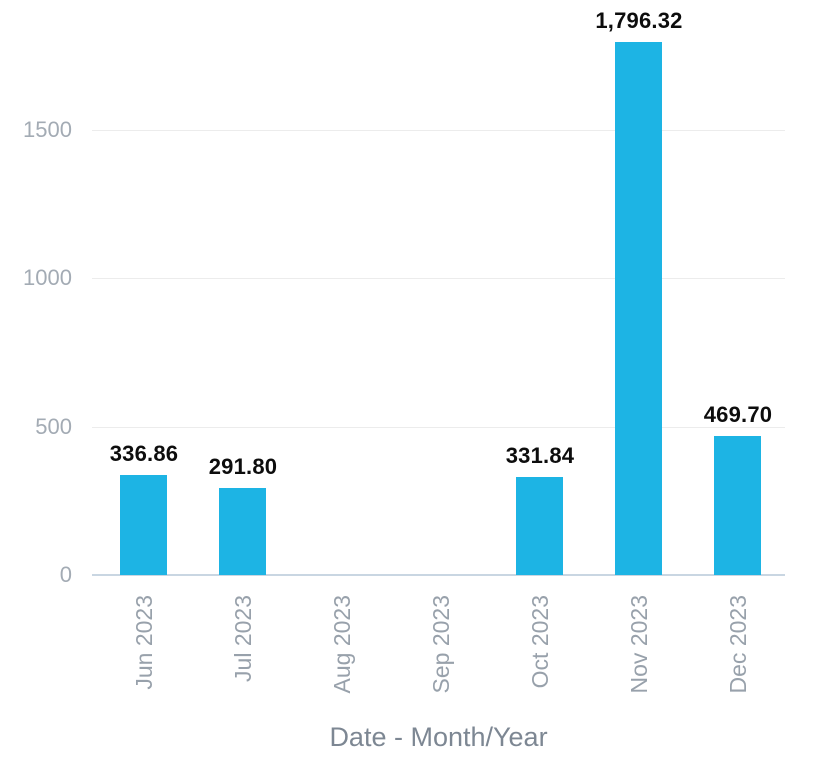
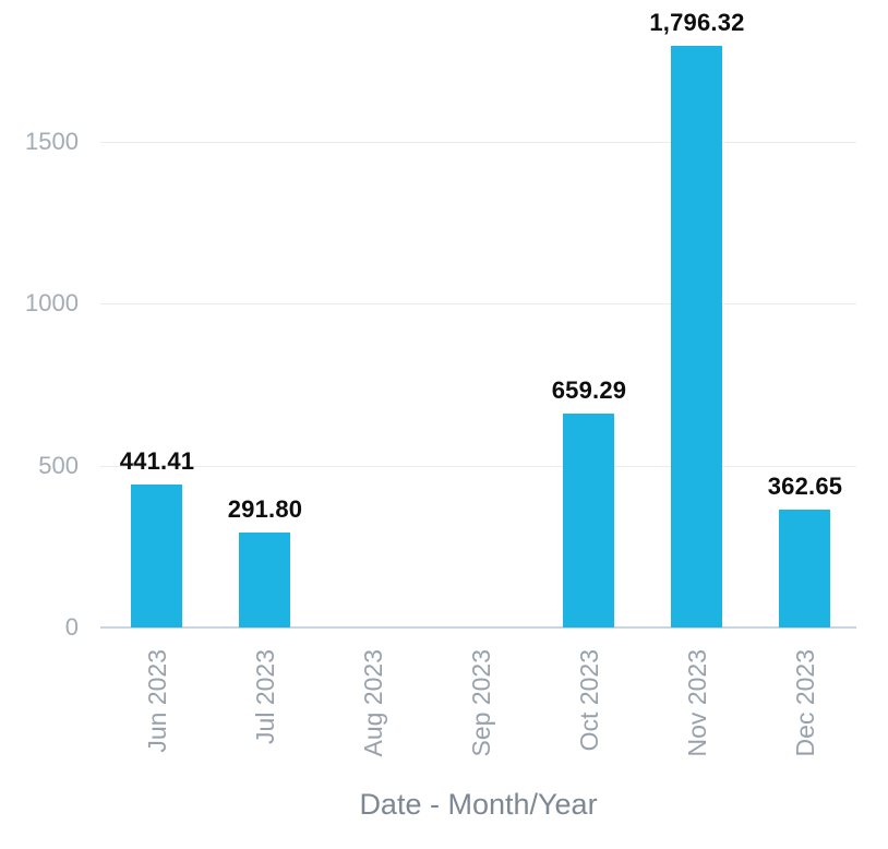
Jun 2023: 336.86 -> 441.41
Oct 2023: 331.84 -> 659.29
Dec 2023: 469.70 -> 362.65
